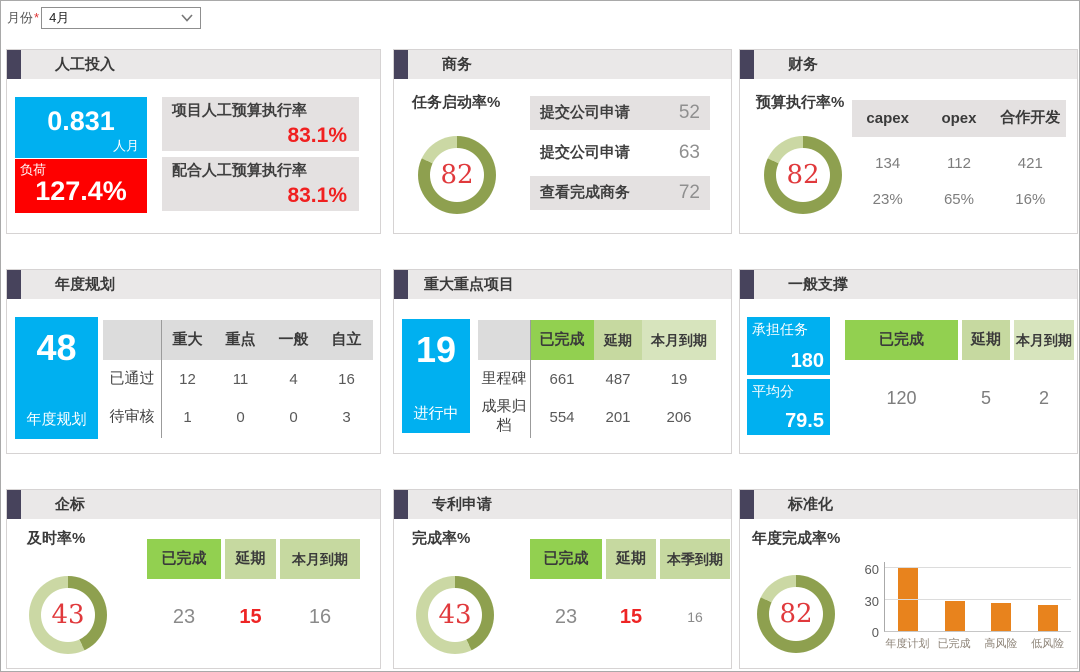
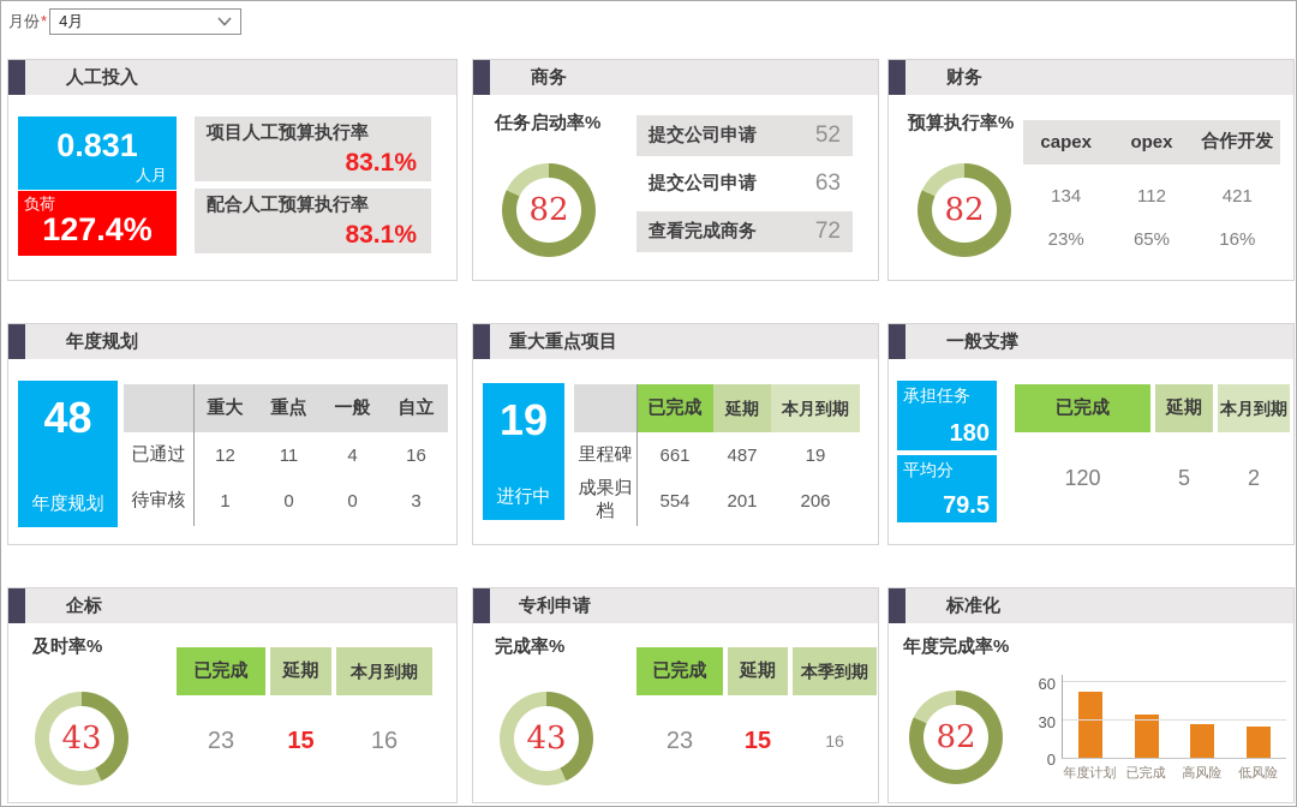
年度计划: 60 -> 52
已完成: 29 -> 34
